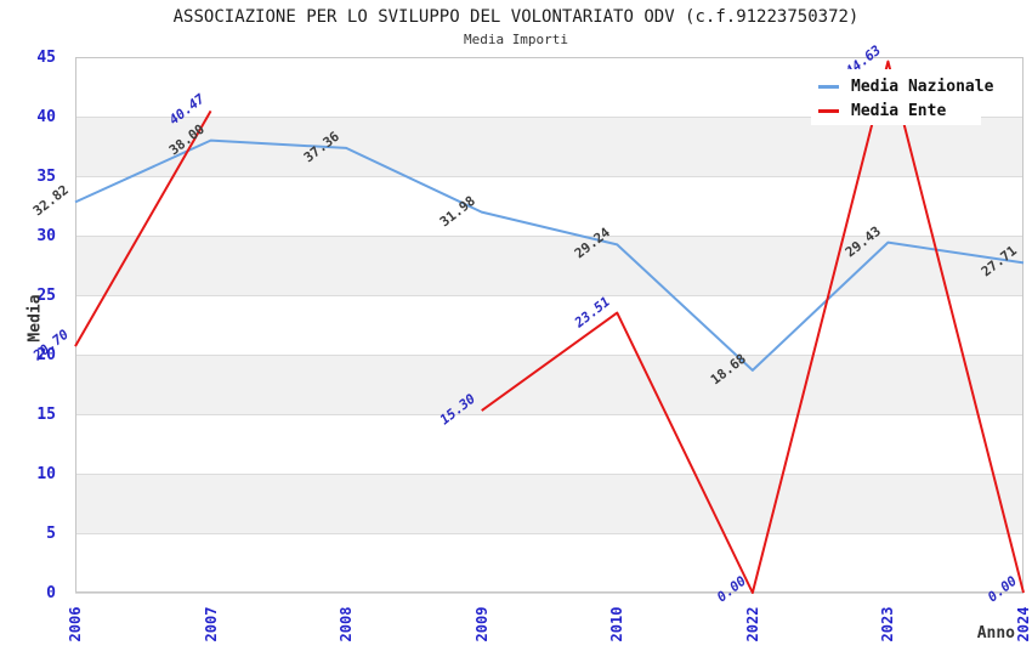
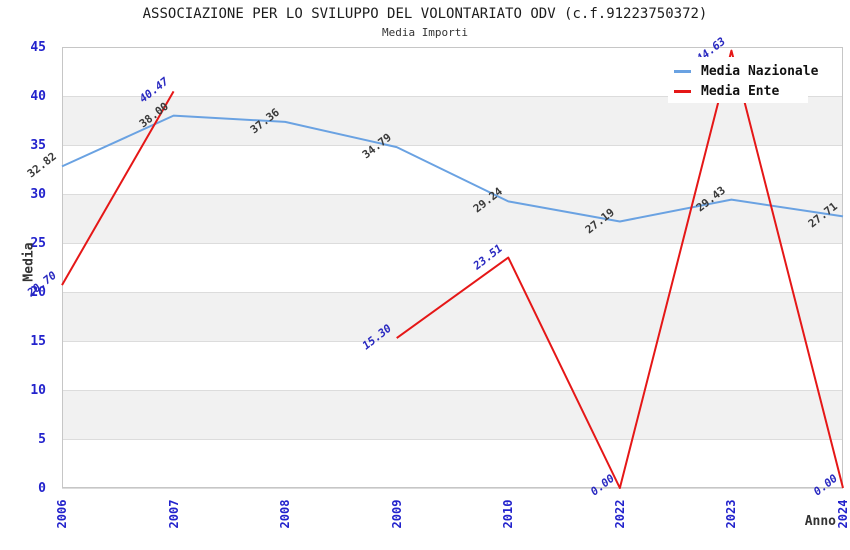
Media Nazionale/2009: 31.98 -> 34.79
Media Nazionale/2022: 18.68 -> 27.19
